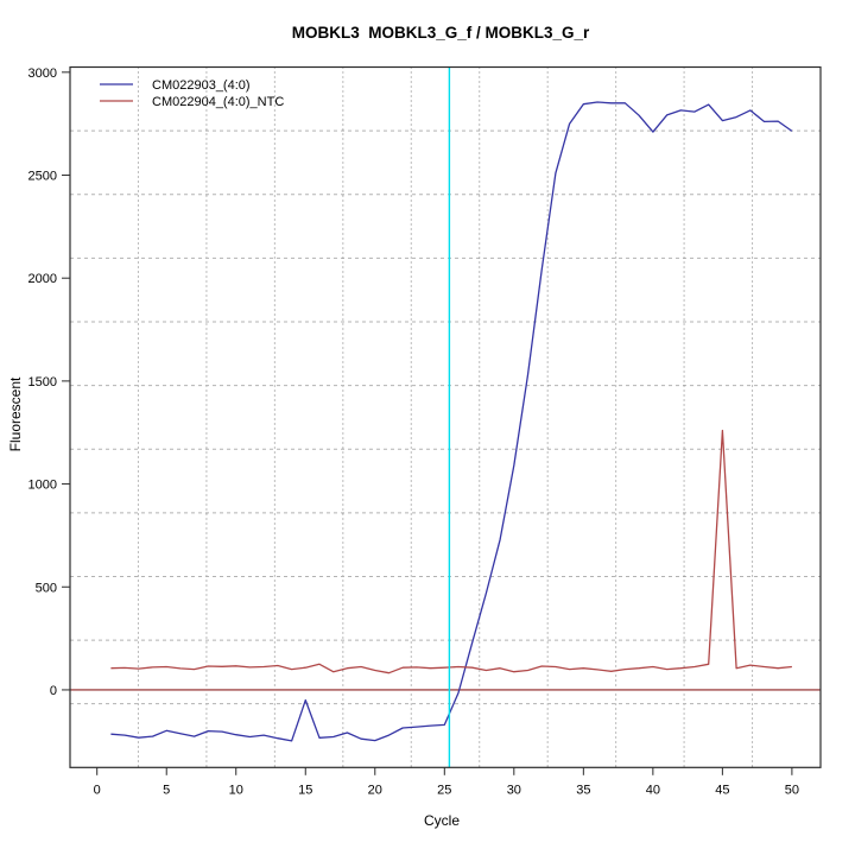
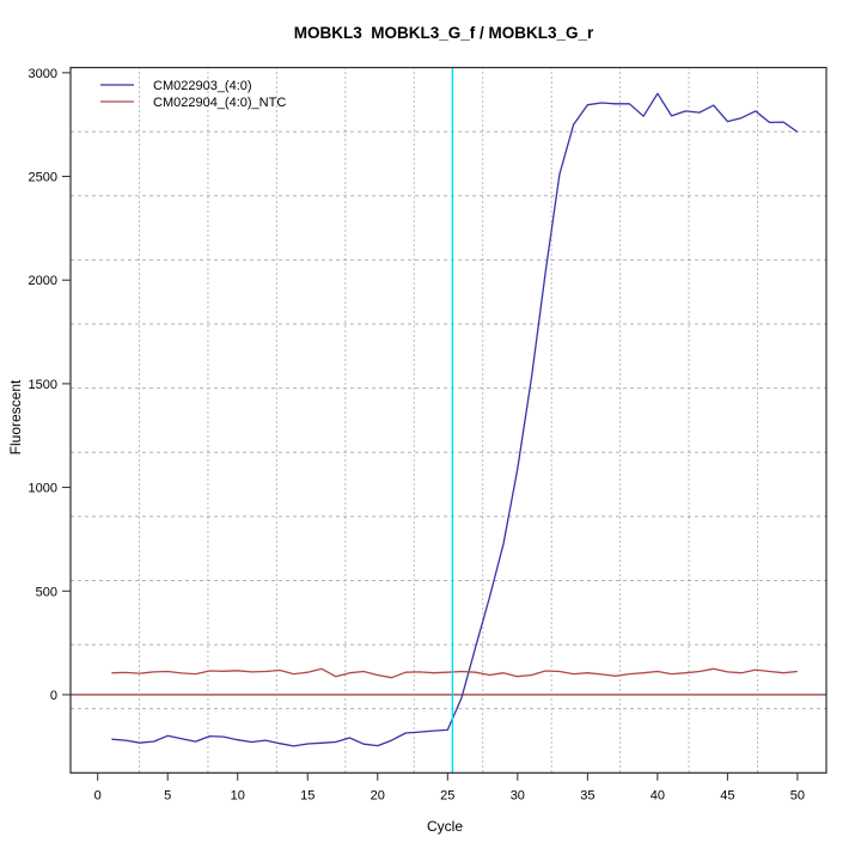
CM022903_(4:0)/15: -50 -> -240
CM022903_(4:0)/40: 2710 -> 2900
CM022904_(4:0)_NTC/45: 1260 -> 110
